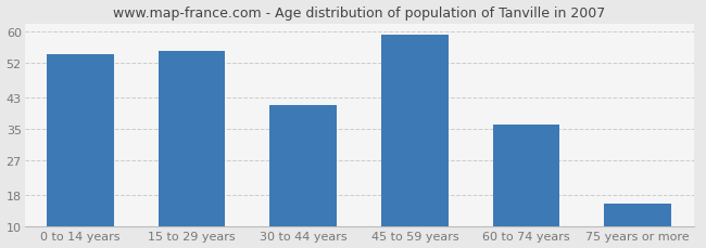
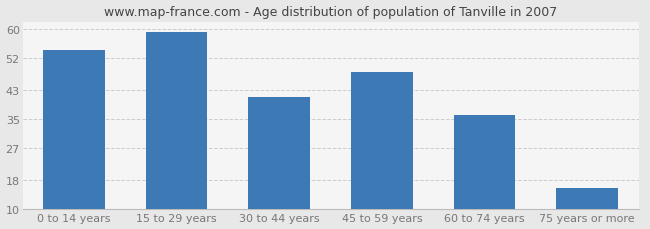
15 to 29 years: 55 -> 59
45 to 59 years: 59 -> 48
